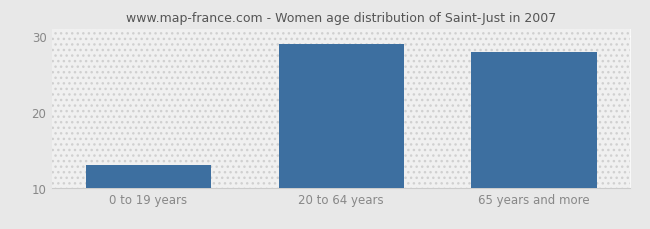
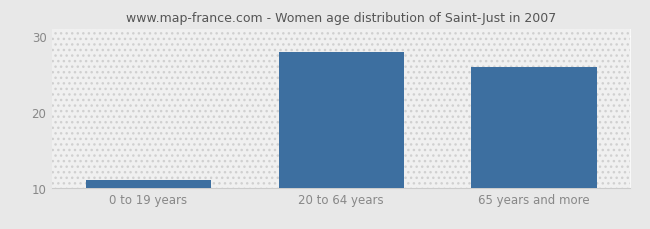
0 to 19 years: 13 -> 11
20 to 64 years: 29 -> 28
65 years and more: 28 -> 26
